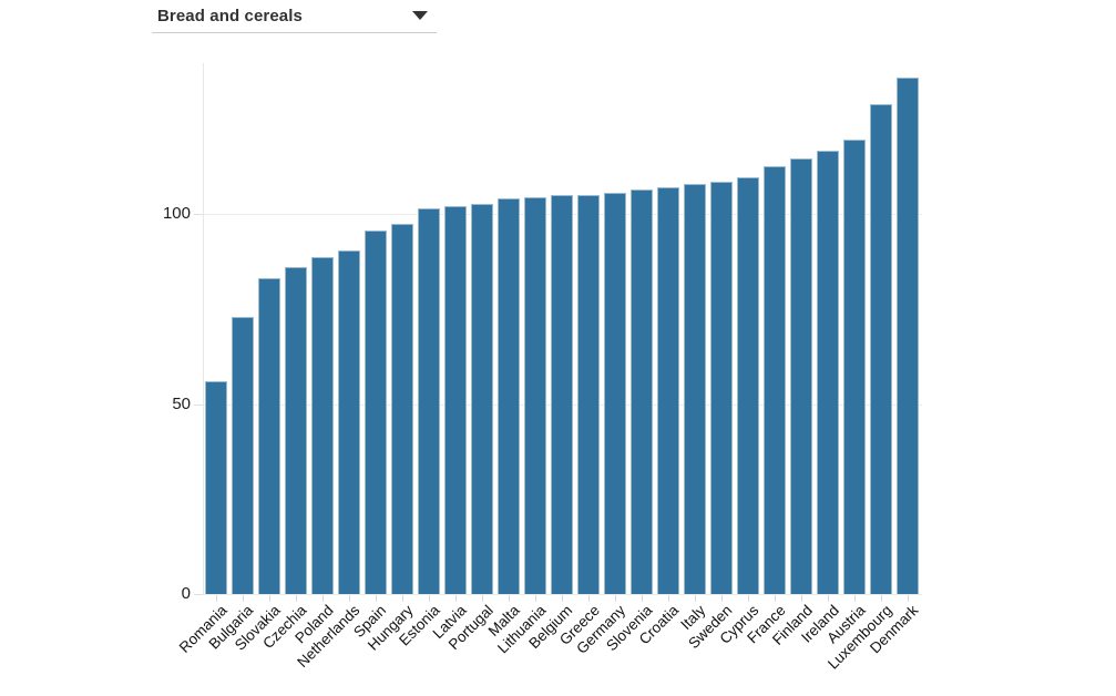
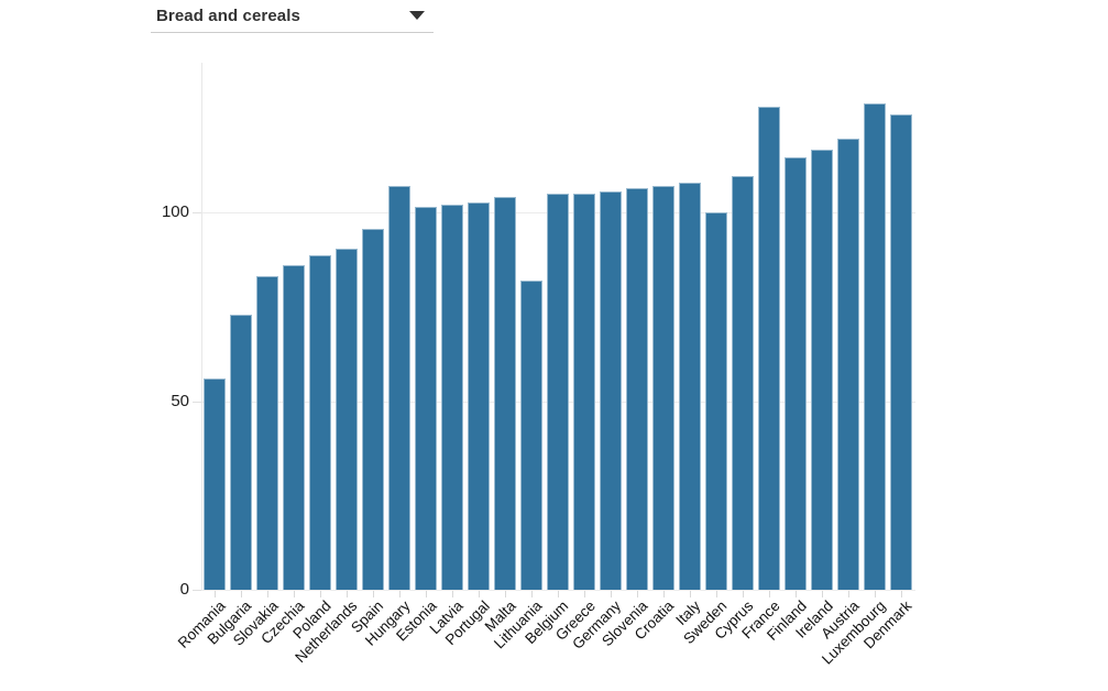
Hungary: 98 -> 107
Lithuania: 104 -> 82
Sweden: 108 -> 100
France: 112 -> 128
Denmark: 136 -> 126
